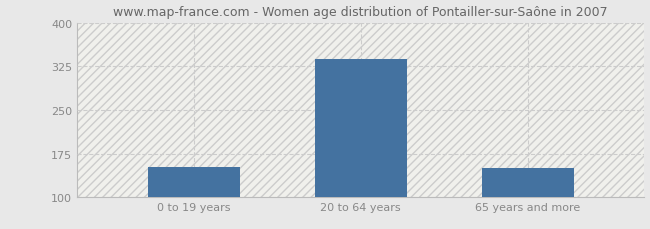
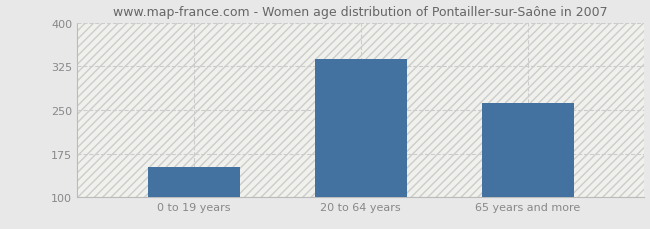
65 years and more: 150 -> 262
